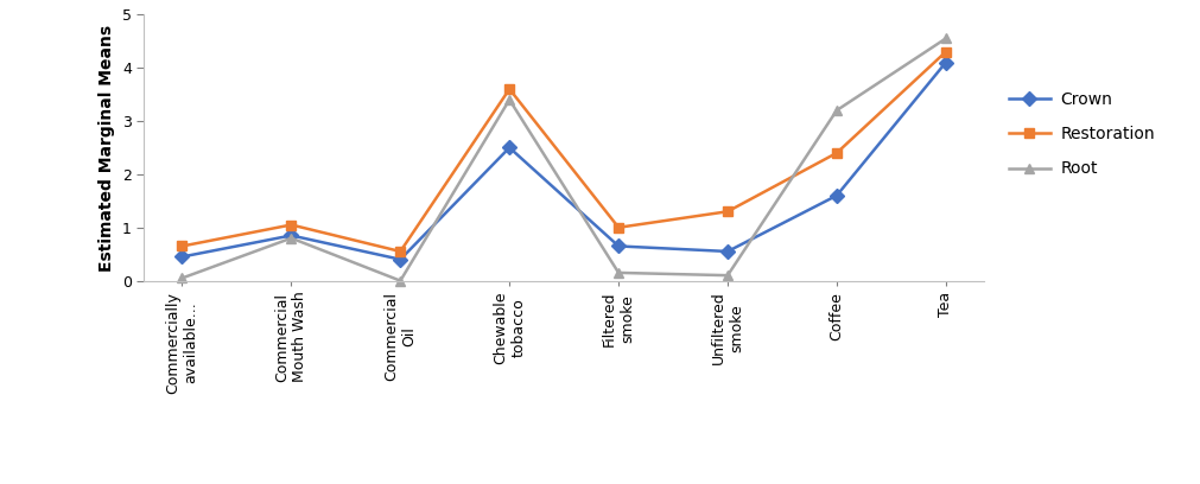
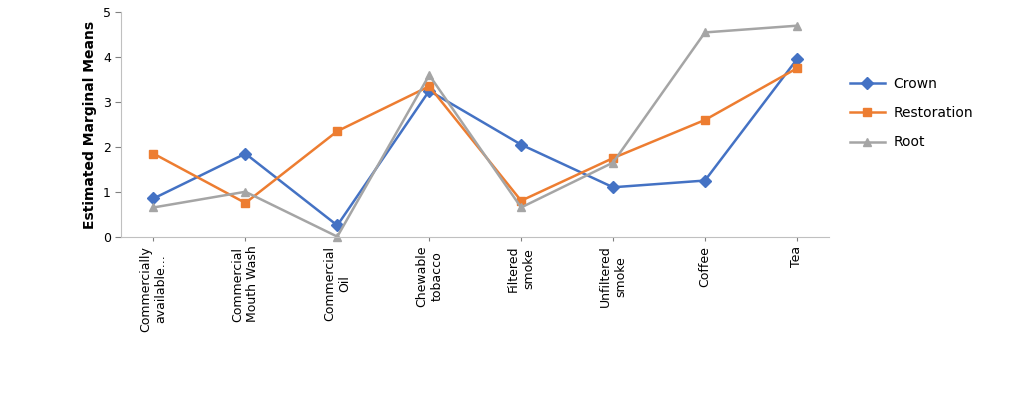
Crown/Commercially available...: 0.45 -> 0.85
Restoration/Commercially available...: 0.65 -> 1.85
Root/Commercially available...: 0.05 -> 0.65
Crown/Commercial Mouth Wash: 0.85 -> 1.85
Restoration/Commercial Mouth Wash: 1.05 -> 0.75
Root/Commercial Mouth Wash: 0.80 -> 1.00
Crown/Commercial Oil: 0.40 -> 0.25
Restoration/Commercial Oil: 0.55 -> 2.35
Crown/Chewable tobacco: 2.50 -> 3.25
Restoration/Chewable tobacco: 3.60 -> 3.35
Root/Chewable tobacco: 3.40 -> 3.60
Crown/Filtered smoke: 0.65 -> 2.05
Restoration/Filtered smoke: 1.00 -> 0.80
Root/Filtered smoke: 0.15 -> 0.65
Crown/Unfiltered smoke: 0.55 -> 1.10
Restoration/Unfiltered smoke: 1.30 -> 1.75
Root/Unfiltered smoke: 0.10 -> 1.65
Crown/Coffee: 1.60 -> 1.25
Restoration/Coffee: 2.40 -> 2.60
Root/Coffee: 3.20 -> 4.55
Crown/Tea: 4.10 -> 3.95
Restoration/Tea: 4.30 -> 3.75
Root/Tea: 4.55 -> 4.70
